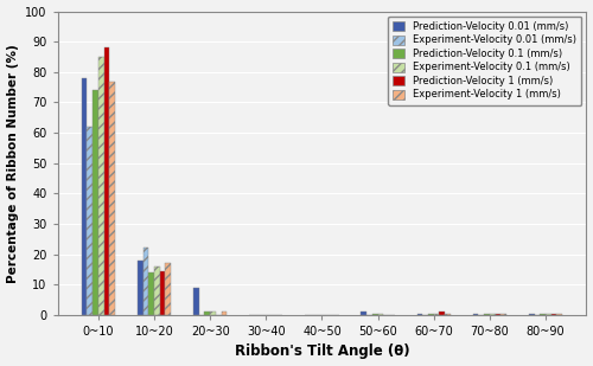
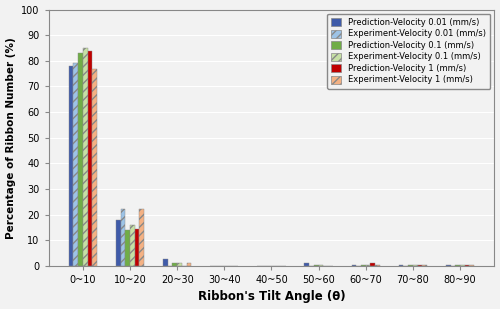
Experiment-Velocity 0.01 (mm/s)/0~10: 62 -> 79
Prediction-Velocity 0.1 (mm/s)/0~10: 74.0 -> 83.0
Prediction-Velocity 1 (mm/s)/0~10: 88.0 -> 84.0
Experiment-Velocity 1 (mm/s)/10~20: 17.0 -> 22.0
Prediction-Velocity 0.01 (mm/s)/20~30: 9.0 -> 2.5
